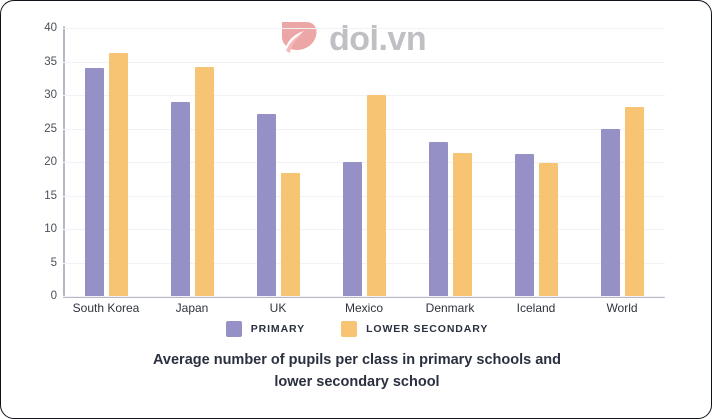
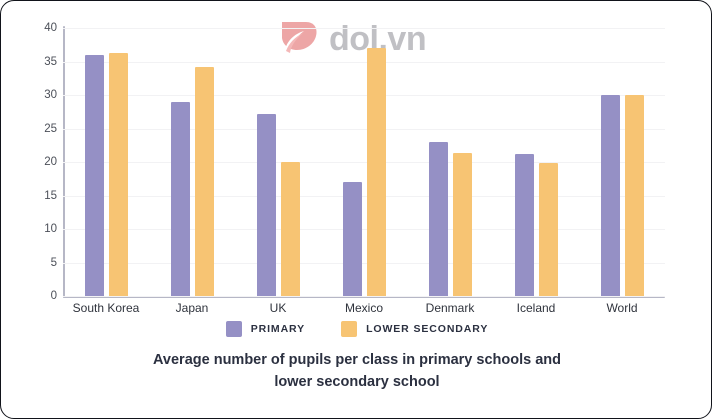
PRIMARY/South Korea: 34 -> 36
LOWER SECONDARY/UK: 18 -> 20
PRIMARY/Mexico: 20 -> 17
LOWER SECONDARY/Mexico: 30 -> 37
PRIMARY/World: 25 -> 30
LOWER SECONDARY/World: 28 -> 30
